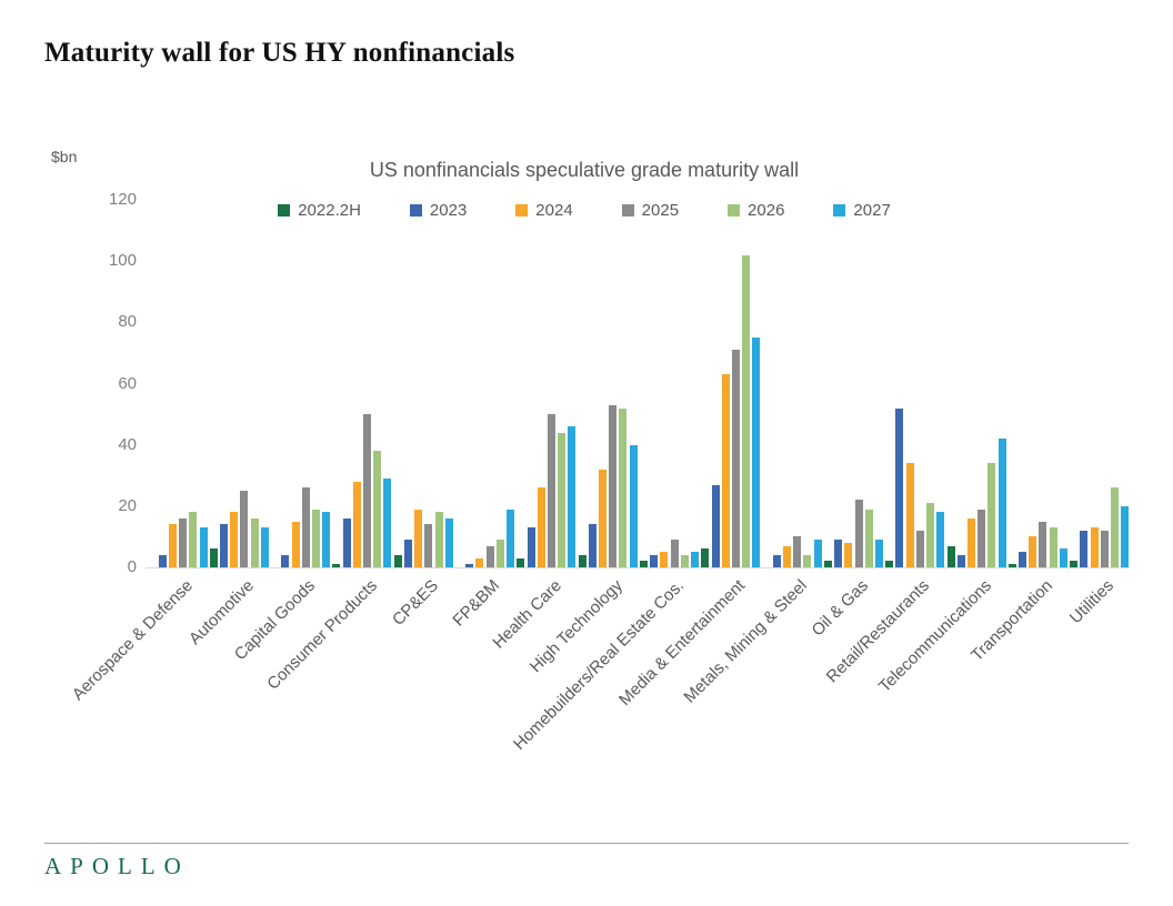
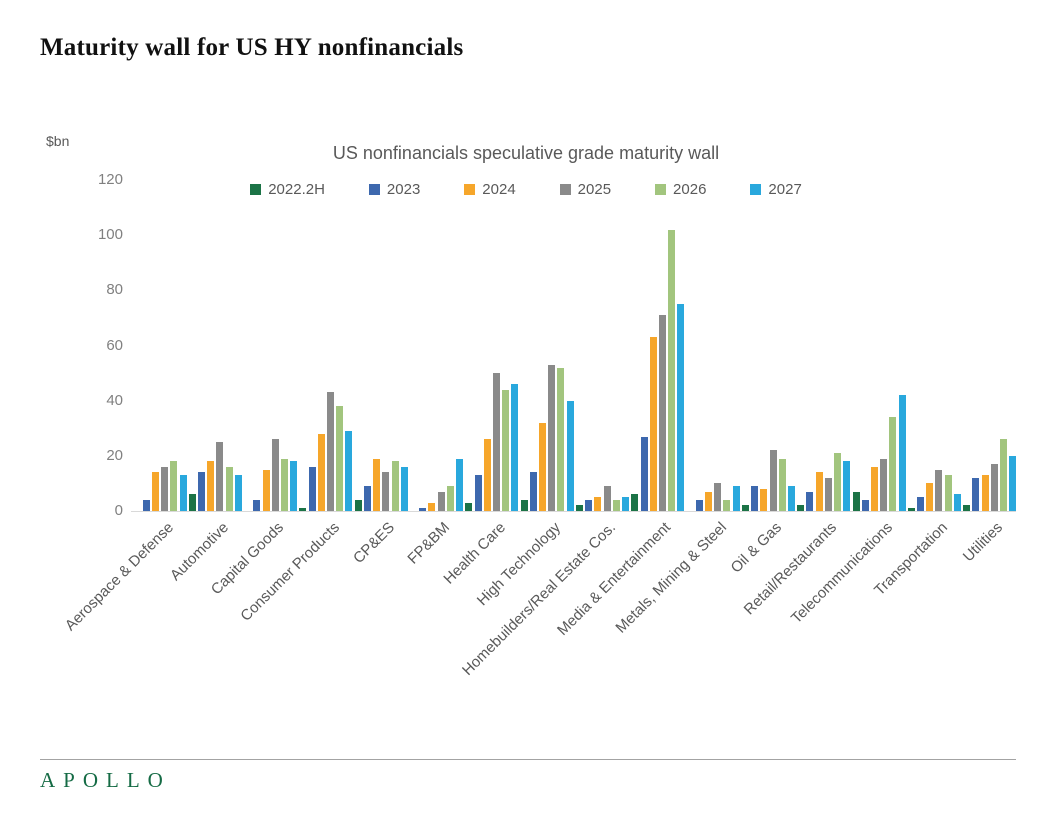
2025/Consumer Products: 50 -> 43
2023/Retail/Restaurants: 52 -> 7
2024/Retail/Restaurants: 34 -> 14
2025/Utilities: 12 -> 17
